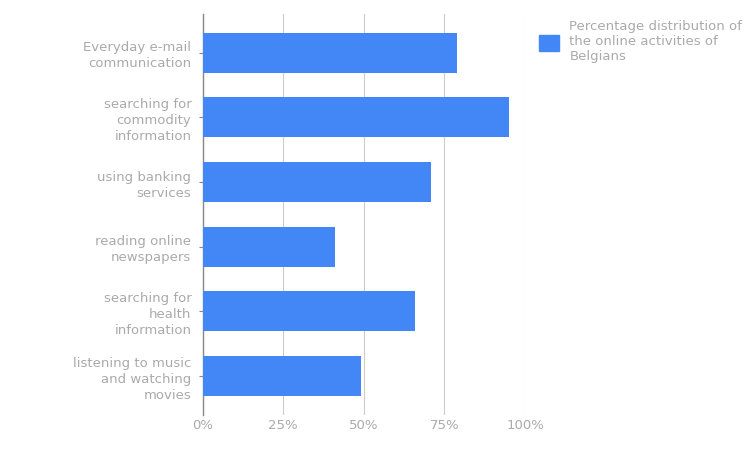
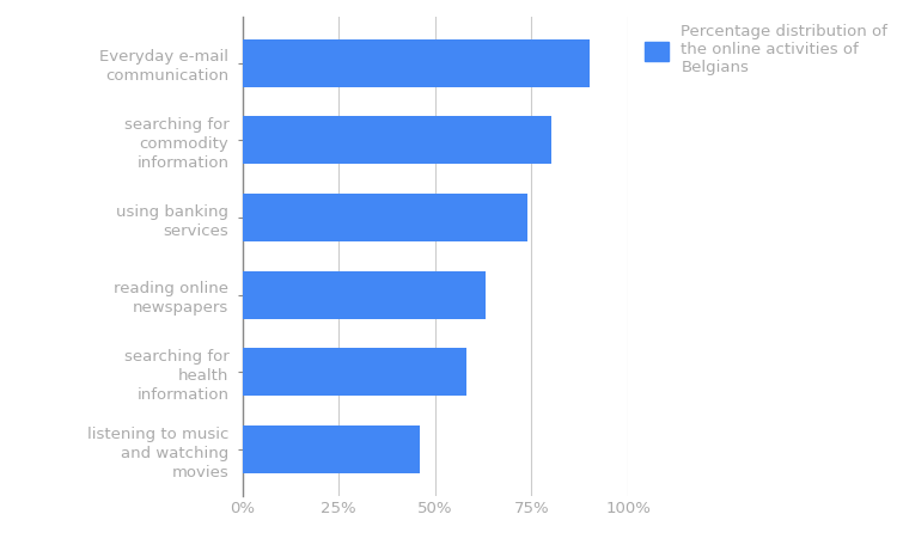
Everyday e-mail communication: 79% -> 90%
searching for commodity information: 95% -> 80%
using banking services: 71% -> 74%
reading online newspapers: 41% -> 63%
searching for health information: 66% -> 58%
listening to music and watching movies: 49% -> 46%
